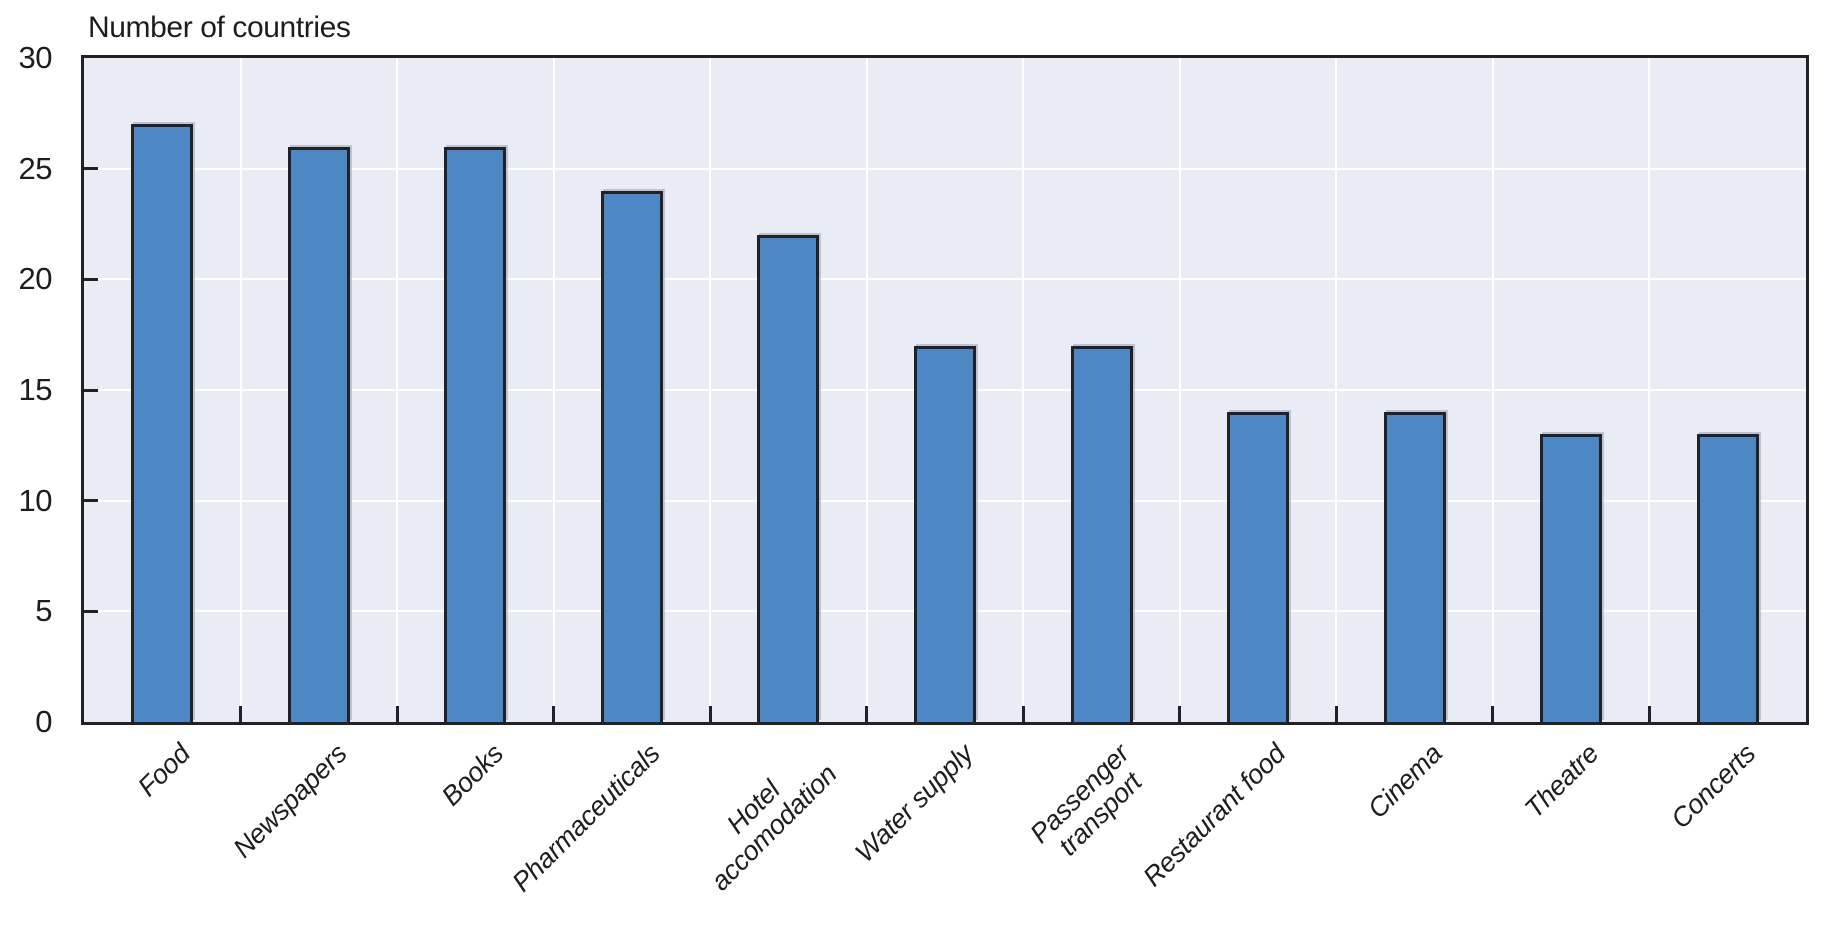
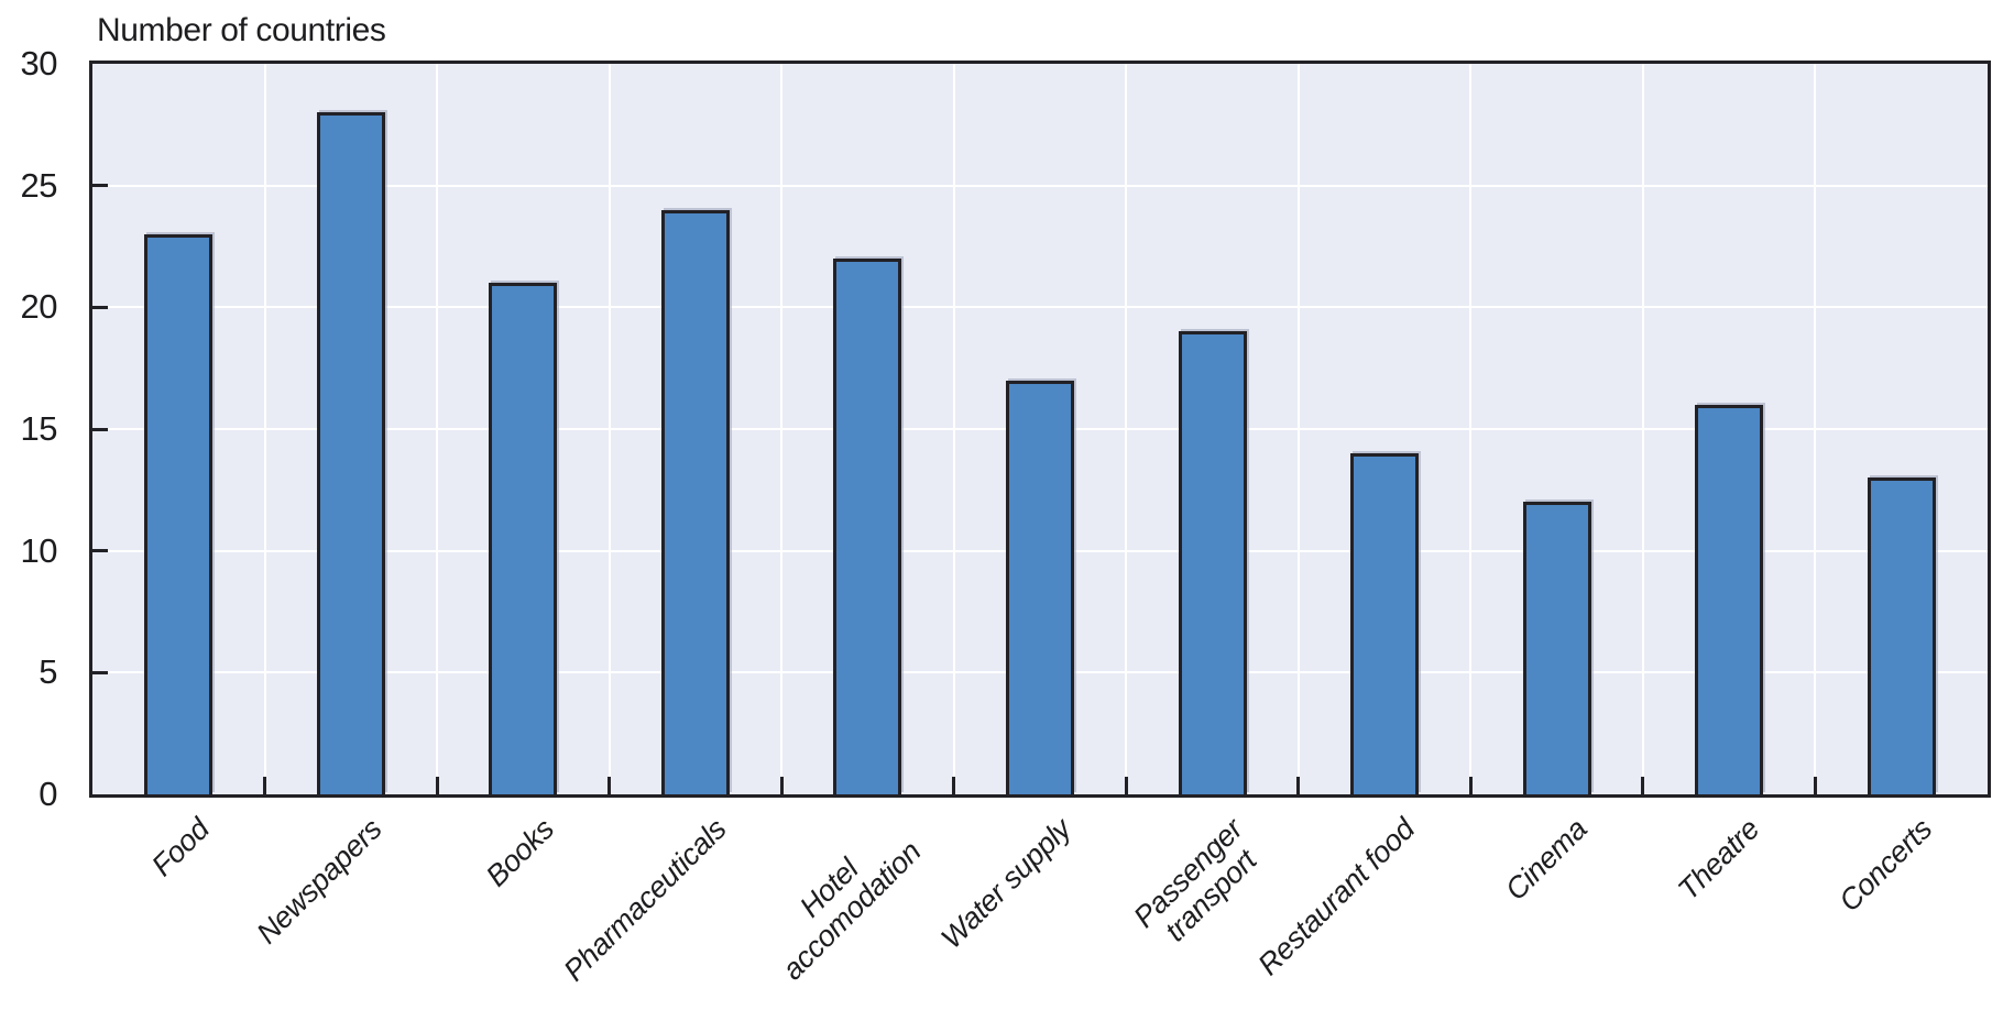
Food: 27 -> 23
Newspapers: 26 -> 28
Books: 26 -> 21
Passenger transport: 17 -> 19
Cinema: 14 -> 12
Theatre: 13 -> 16
